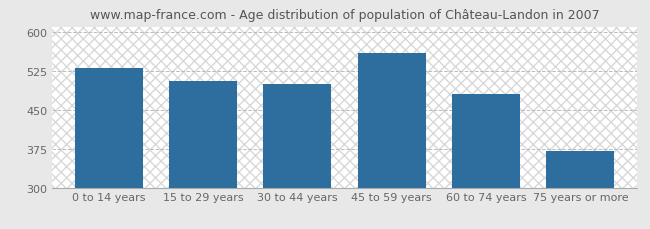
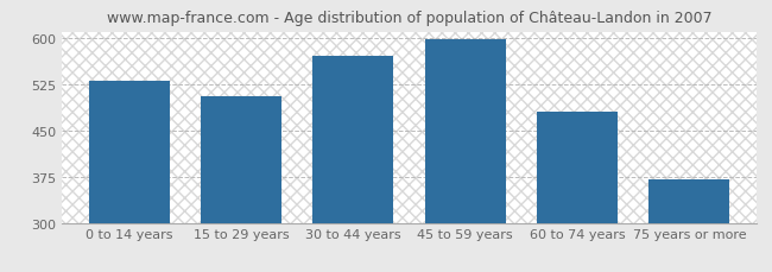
30 to 44 years: 500 -> 570
45 to 59 years: 560 -> 597
